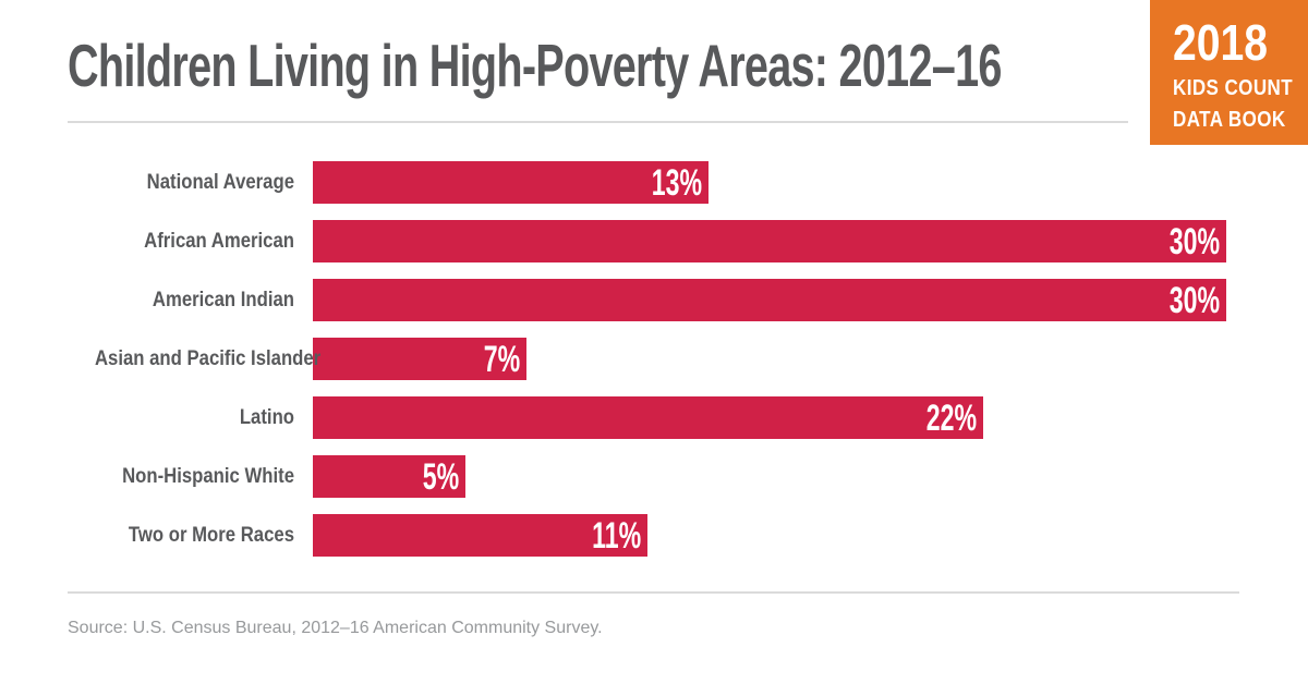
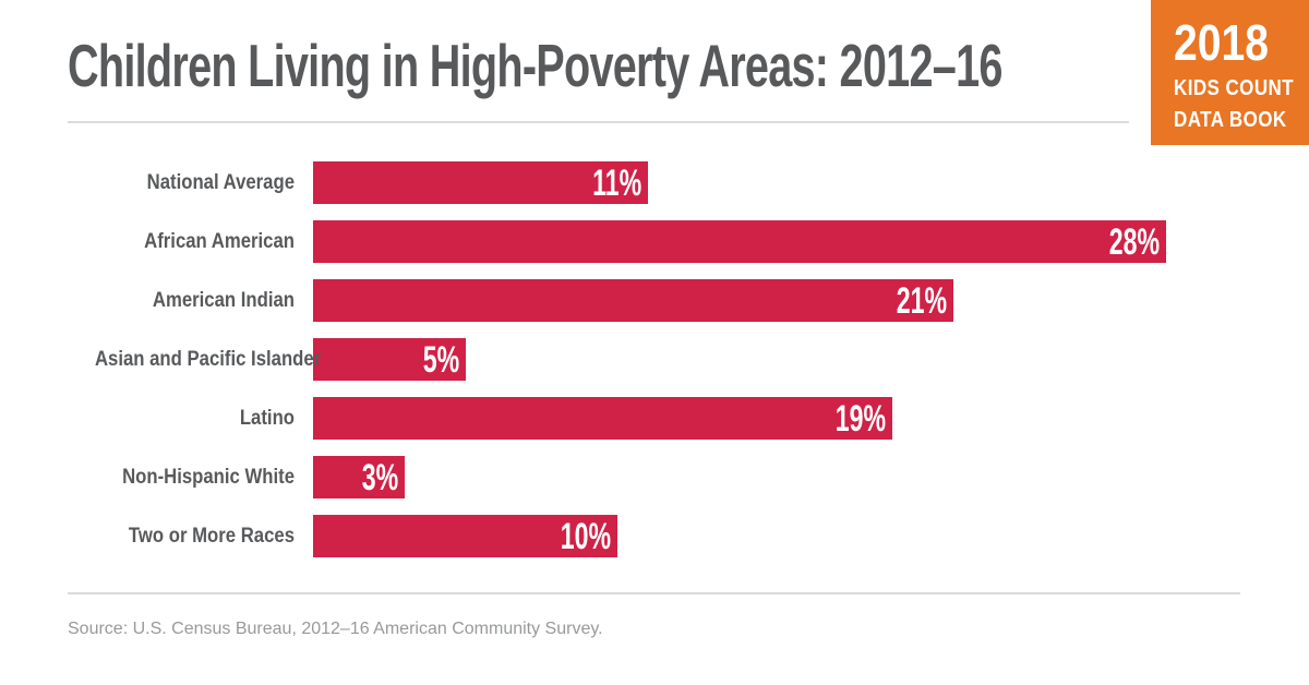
National Average: 13% -> 11%
African American: 30% -> 28%
American Indian: 30% -> 21%
Asian and Pacific Islander: 7% -> 5%
Latino: 22% -> 19%
Non-Hispanic White: 5% -> 3%
Two or More Races: 11% -> 10%
